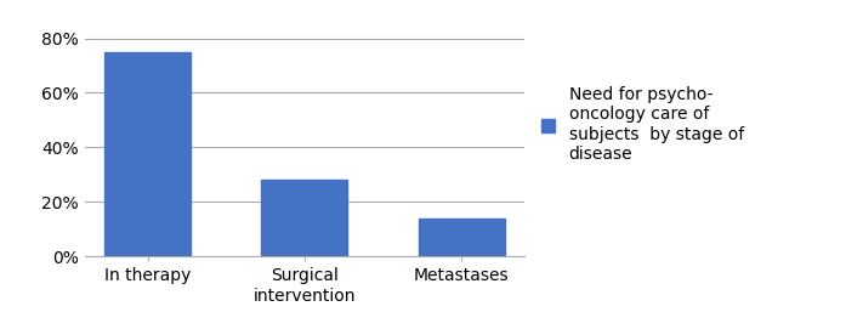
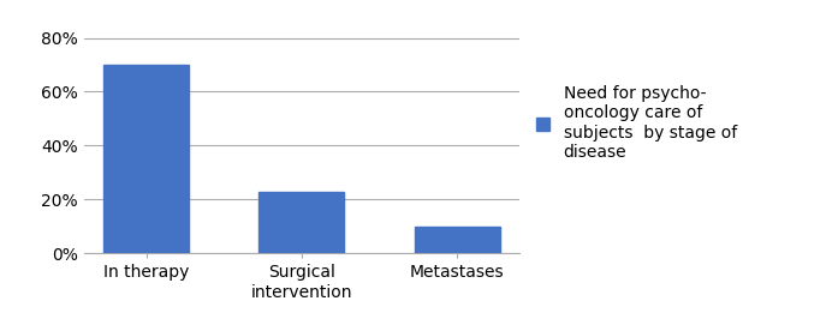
In therapy: 75% -> 70%
Surgical intervention: 28% -> 23%
Metastases: 14% -> 10%
